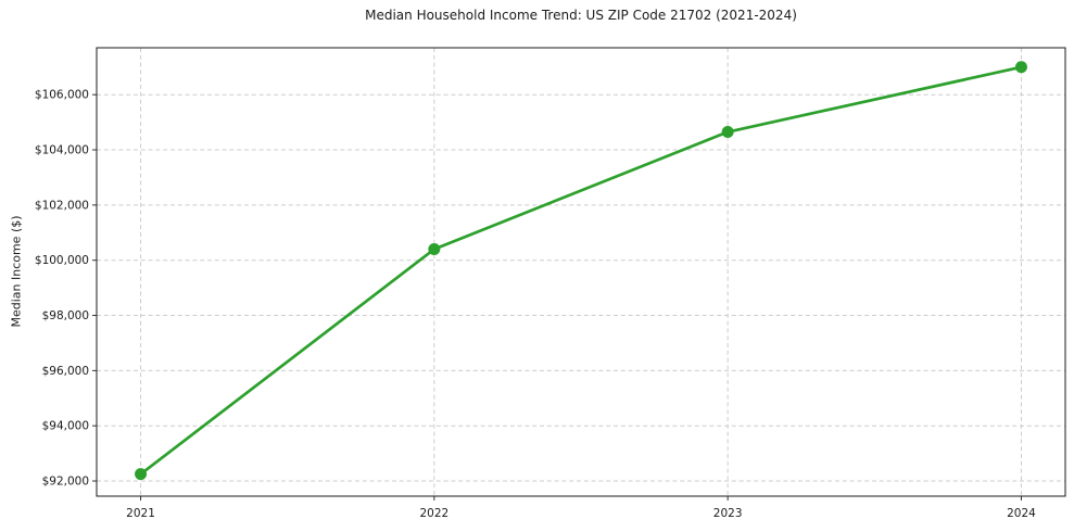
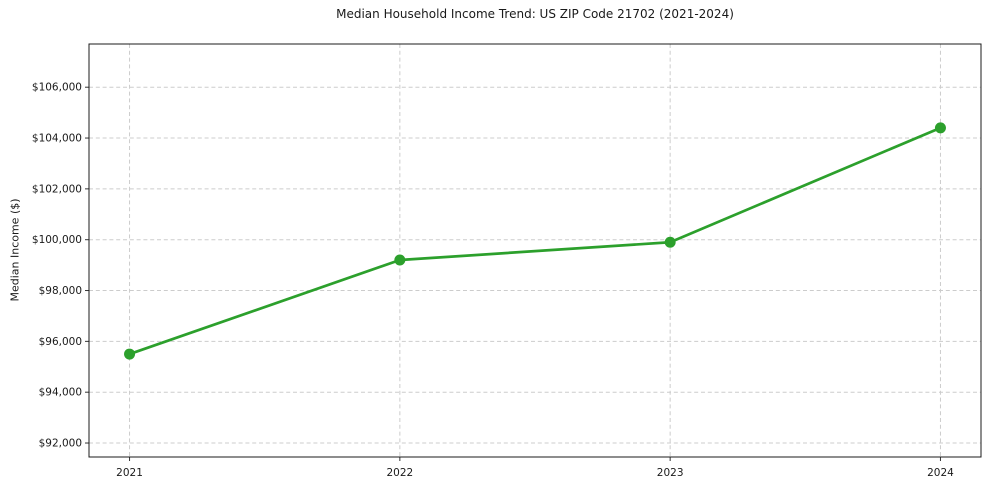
2021: $92200 -> $95500
2022: $100400 -> $99200
2023: $104600 -> $99900
2024: $107000 -> $104400
